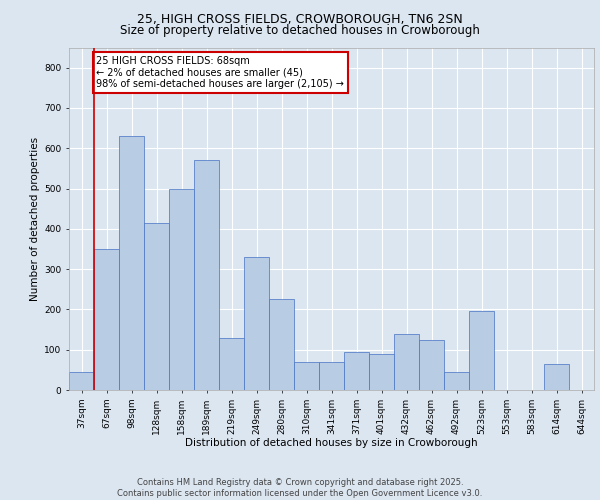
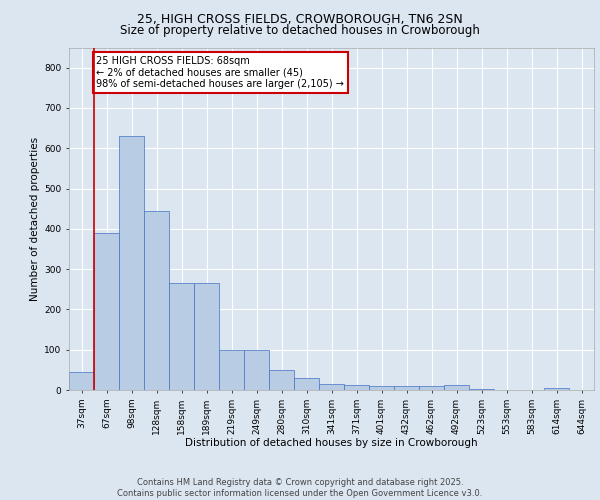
67sqm: 350 -> 390
128sqm: 415 -> 445
158sqm: 500 -> 265
189sqm: 570 -> 265
219sqm: 130 -> 100
249sqm: 330 -> 100
280sqm: 225 -> 50
310sqm: 70 -> 30
341sqm: 70 -> 15
371sqm: 95 -> 12
401sqm: 90 -> 10
432sqm: 140 -> 10
462sqm: 125 -> 10
492sqm: 45 -> 12
523sqm: 195 -> 3
614sqm: 65 -> 5
